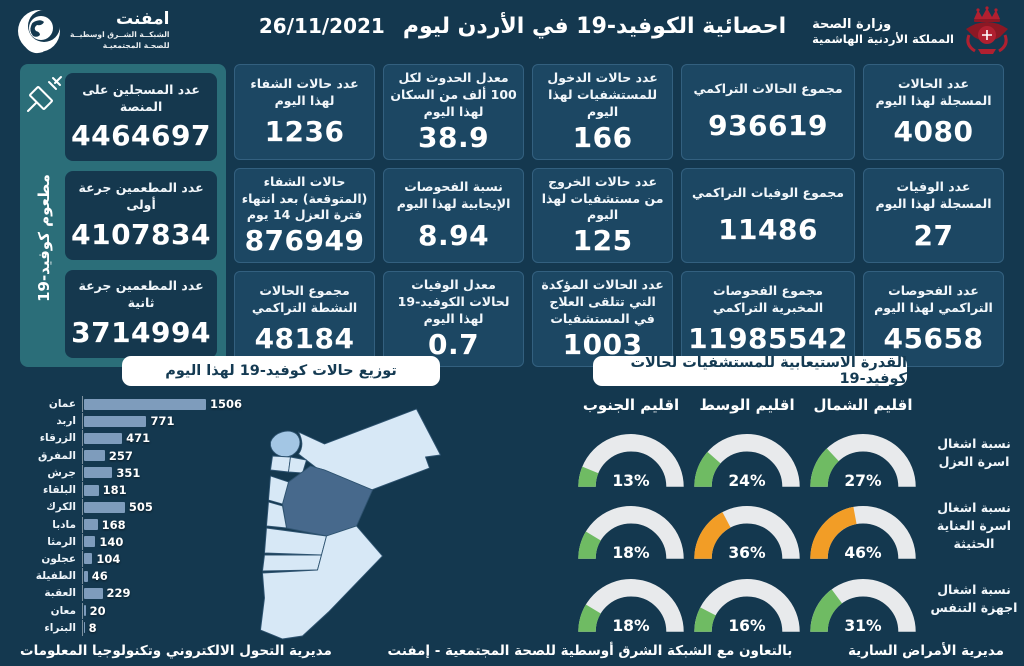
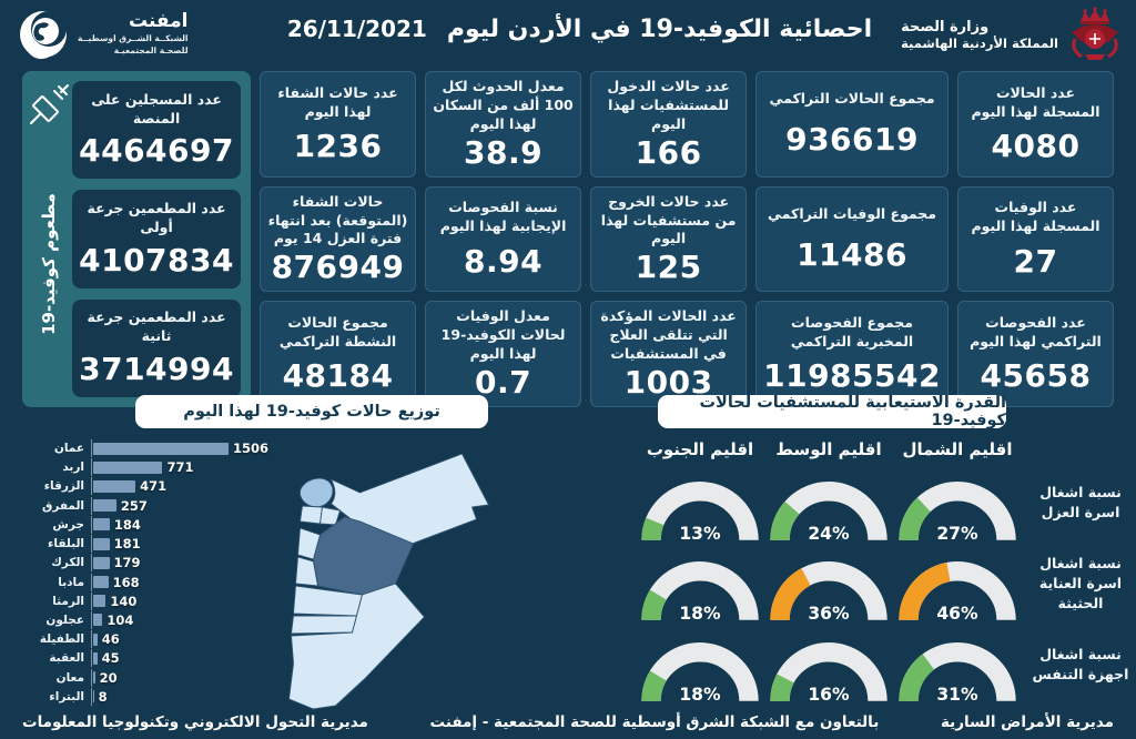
توزيع حالات كوفيد-19 لهذا اليوم/جرش: 351 -> 184
توزيع حالات كوفيد-19 لهذا اليوم/الكرك: 505 -> 179
توزيع حالات كوفيد-19 لهذا اليوم/العقبة: 229 -> 45
